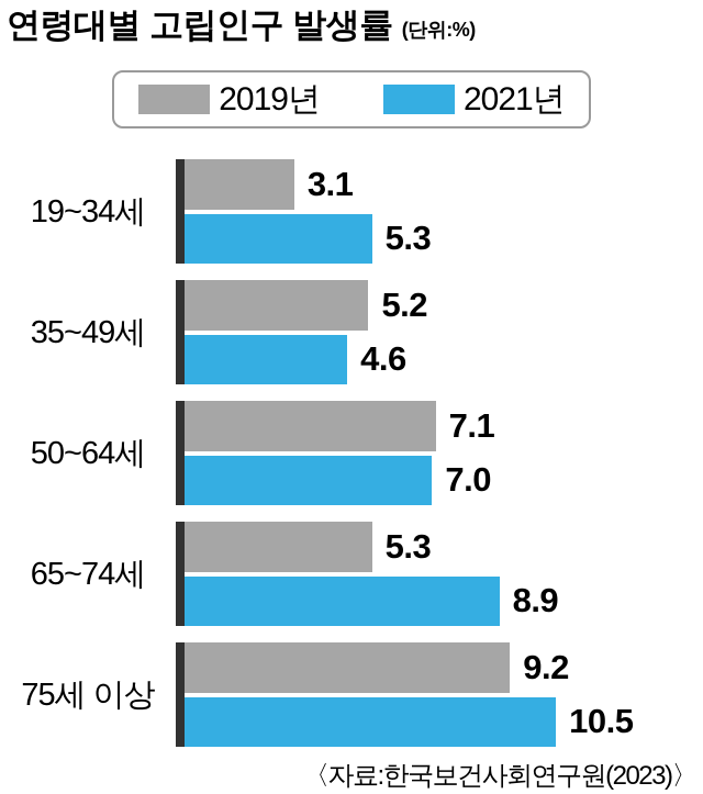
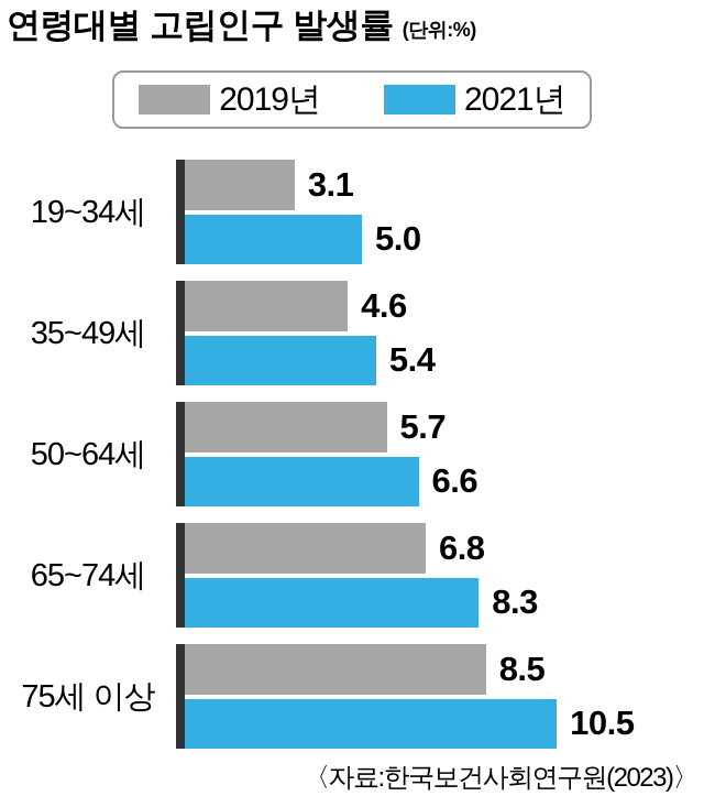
2021년/19~34세: 5.3 -> 5.0
2019년/35~49세: 5.2 -> 4.6
2021년/35~49세: 4.6 -> 5.4
2019년/50~64세: 7.1 -> 5.7
2021년/50~64세: 7.0 -> 6.6
2019년/65~74세: 5.3 -> 6.8
2021년/65~74세: 8.9 -> 8.3
2019년/75세 이상: 9.2 -> 8.5
